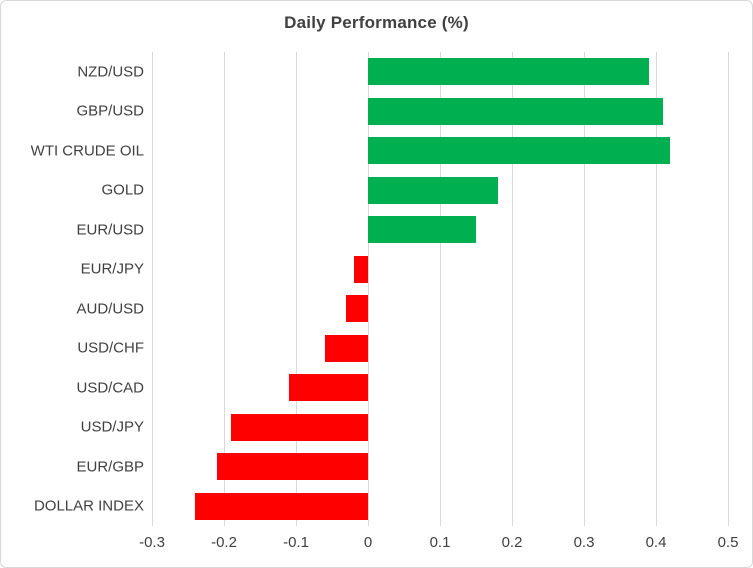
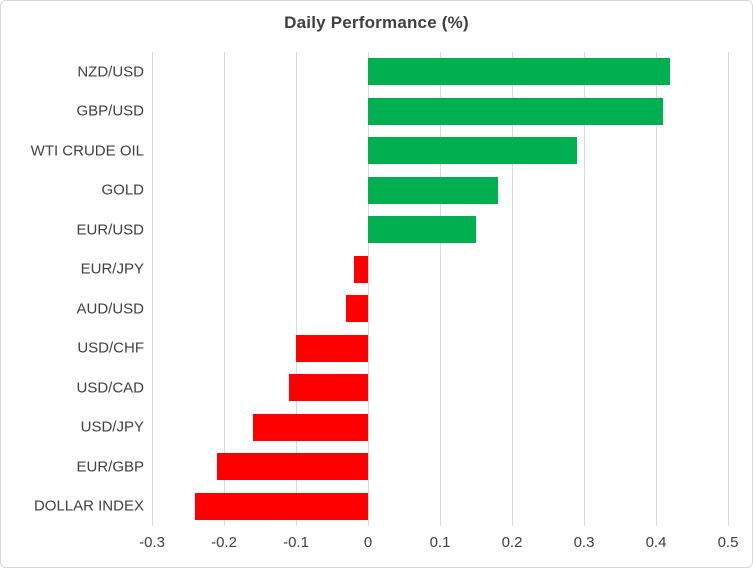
NZD/USD: 0.39 -> 0.42
WTI CRUDE OIL: 0.42 -> 0.29
USD/CHF: -0.06 -> -0.10
USD/JPY: -0.19 -> -0.16
